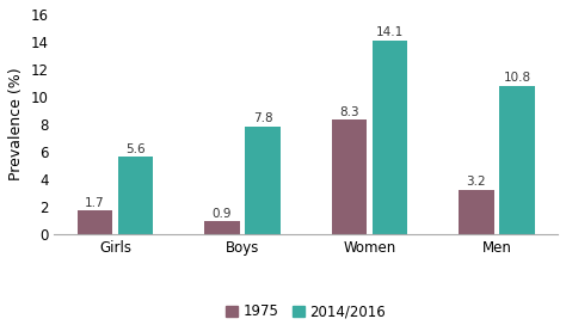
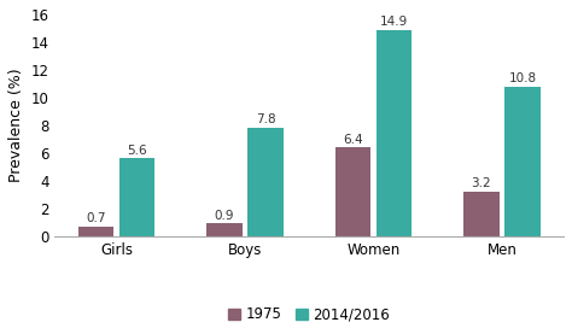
1975/Girls: 1.7 -> 0.7
1975/Women: 8.3 -> 6.4
2014/2016/Women: 14.1 -> 14.9
